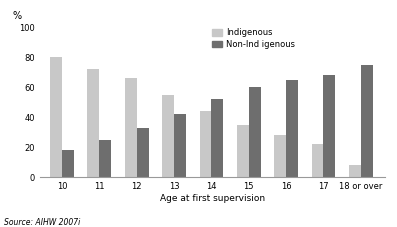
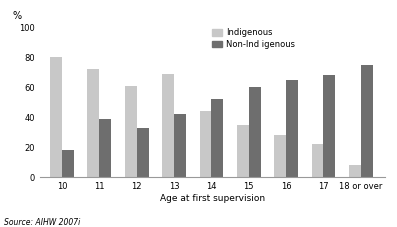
Non-Ind igenous/11: 25 -> 39
Indigenous/12: 66 -> 61
Indigenous/13: 55 -> 69
